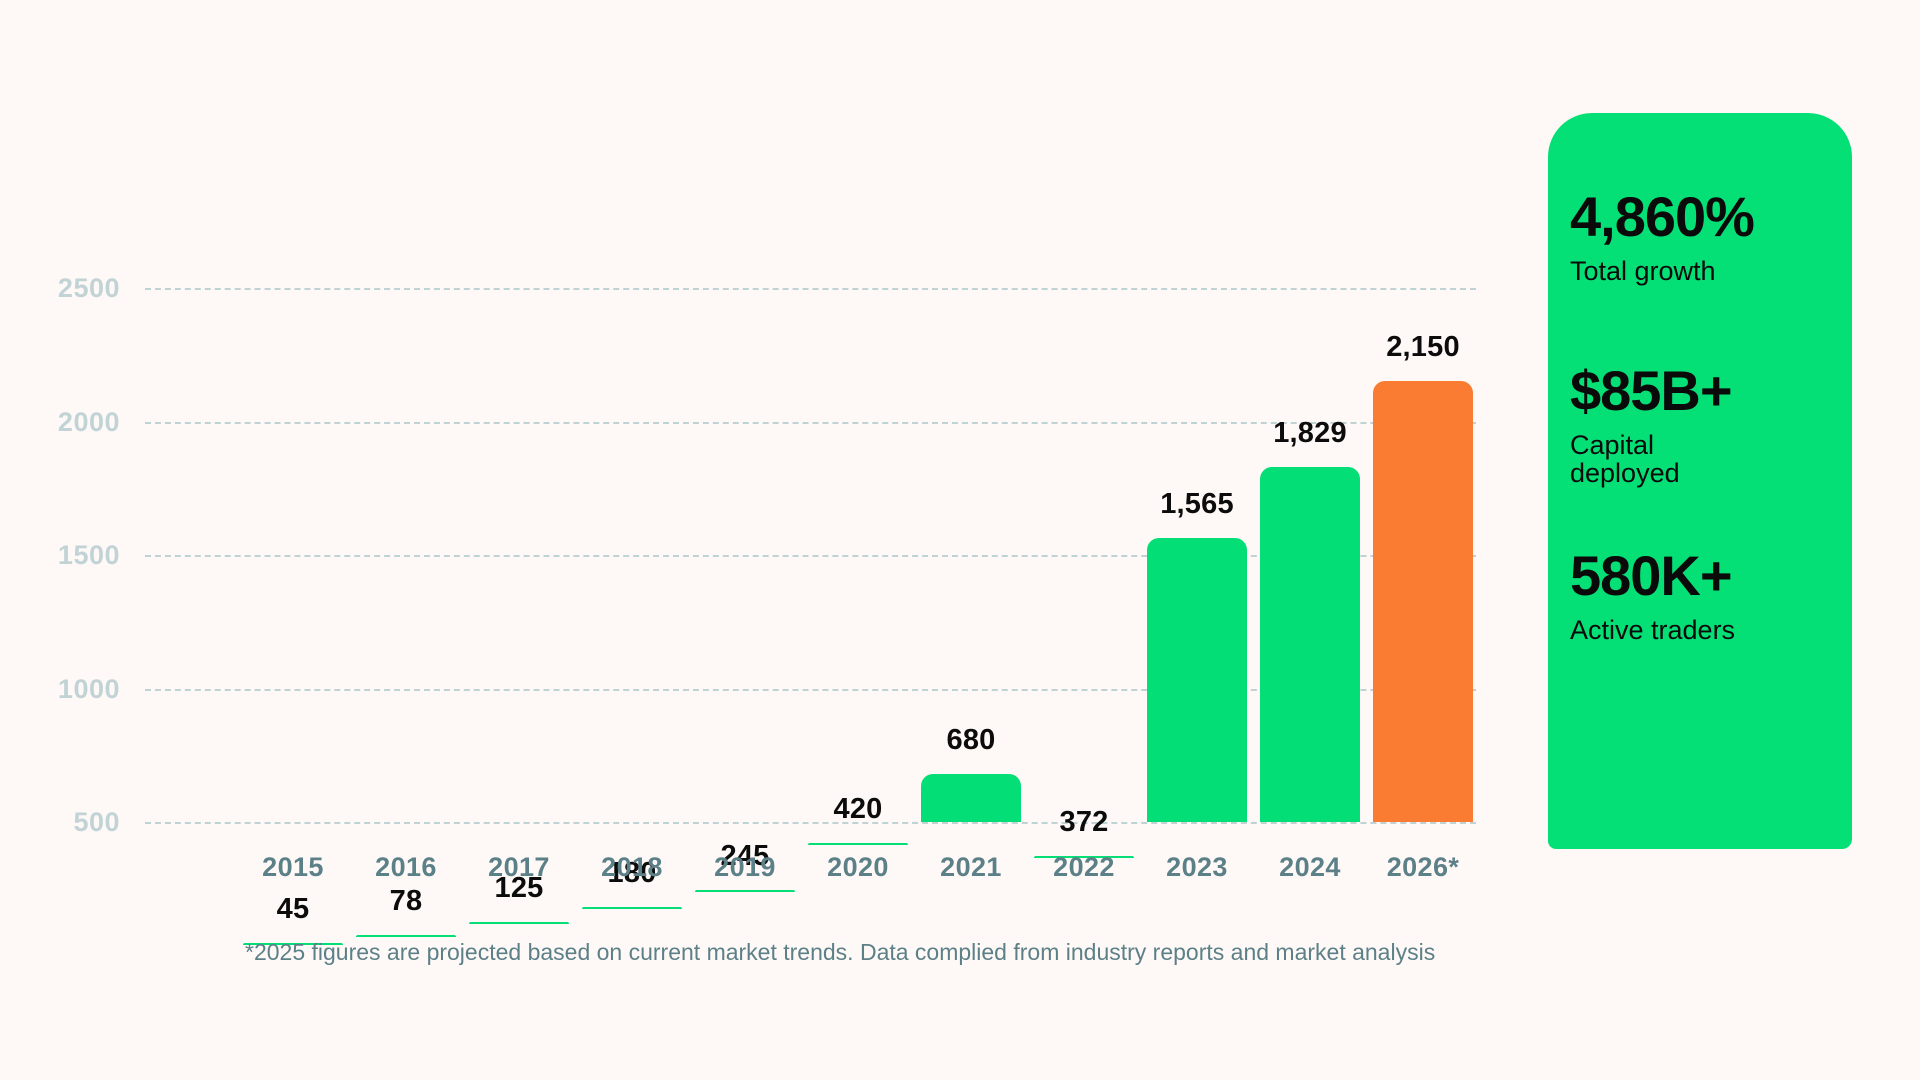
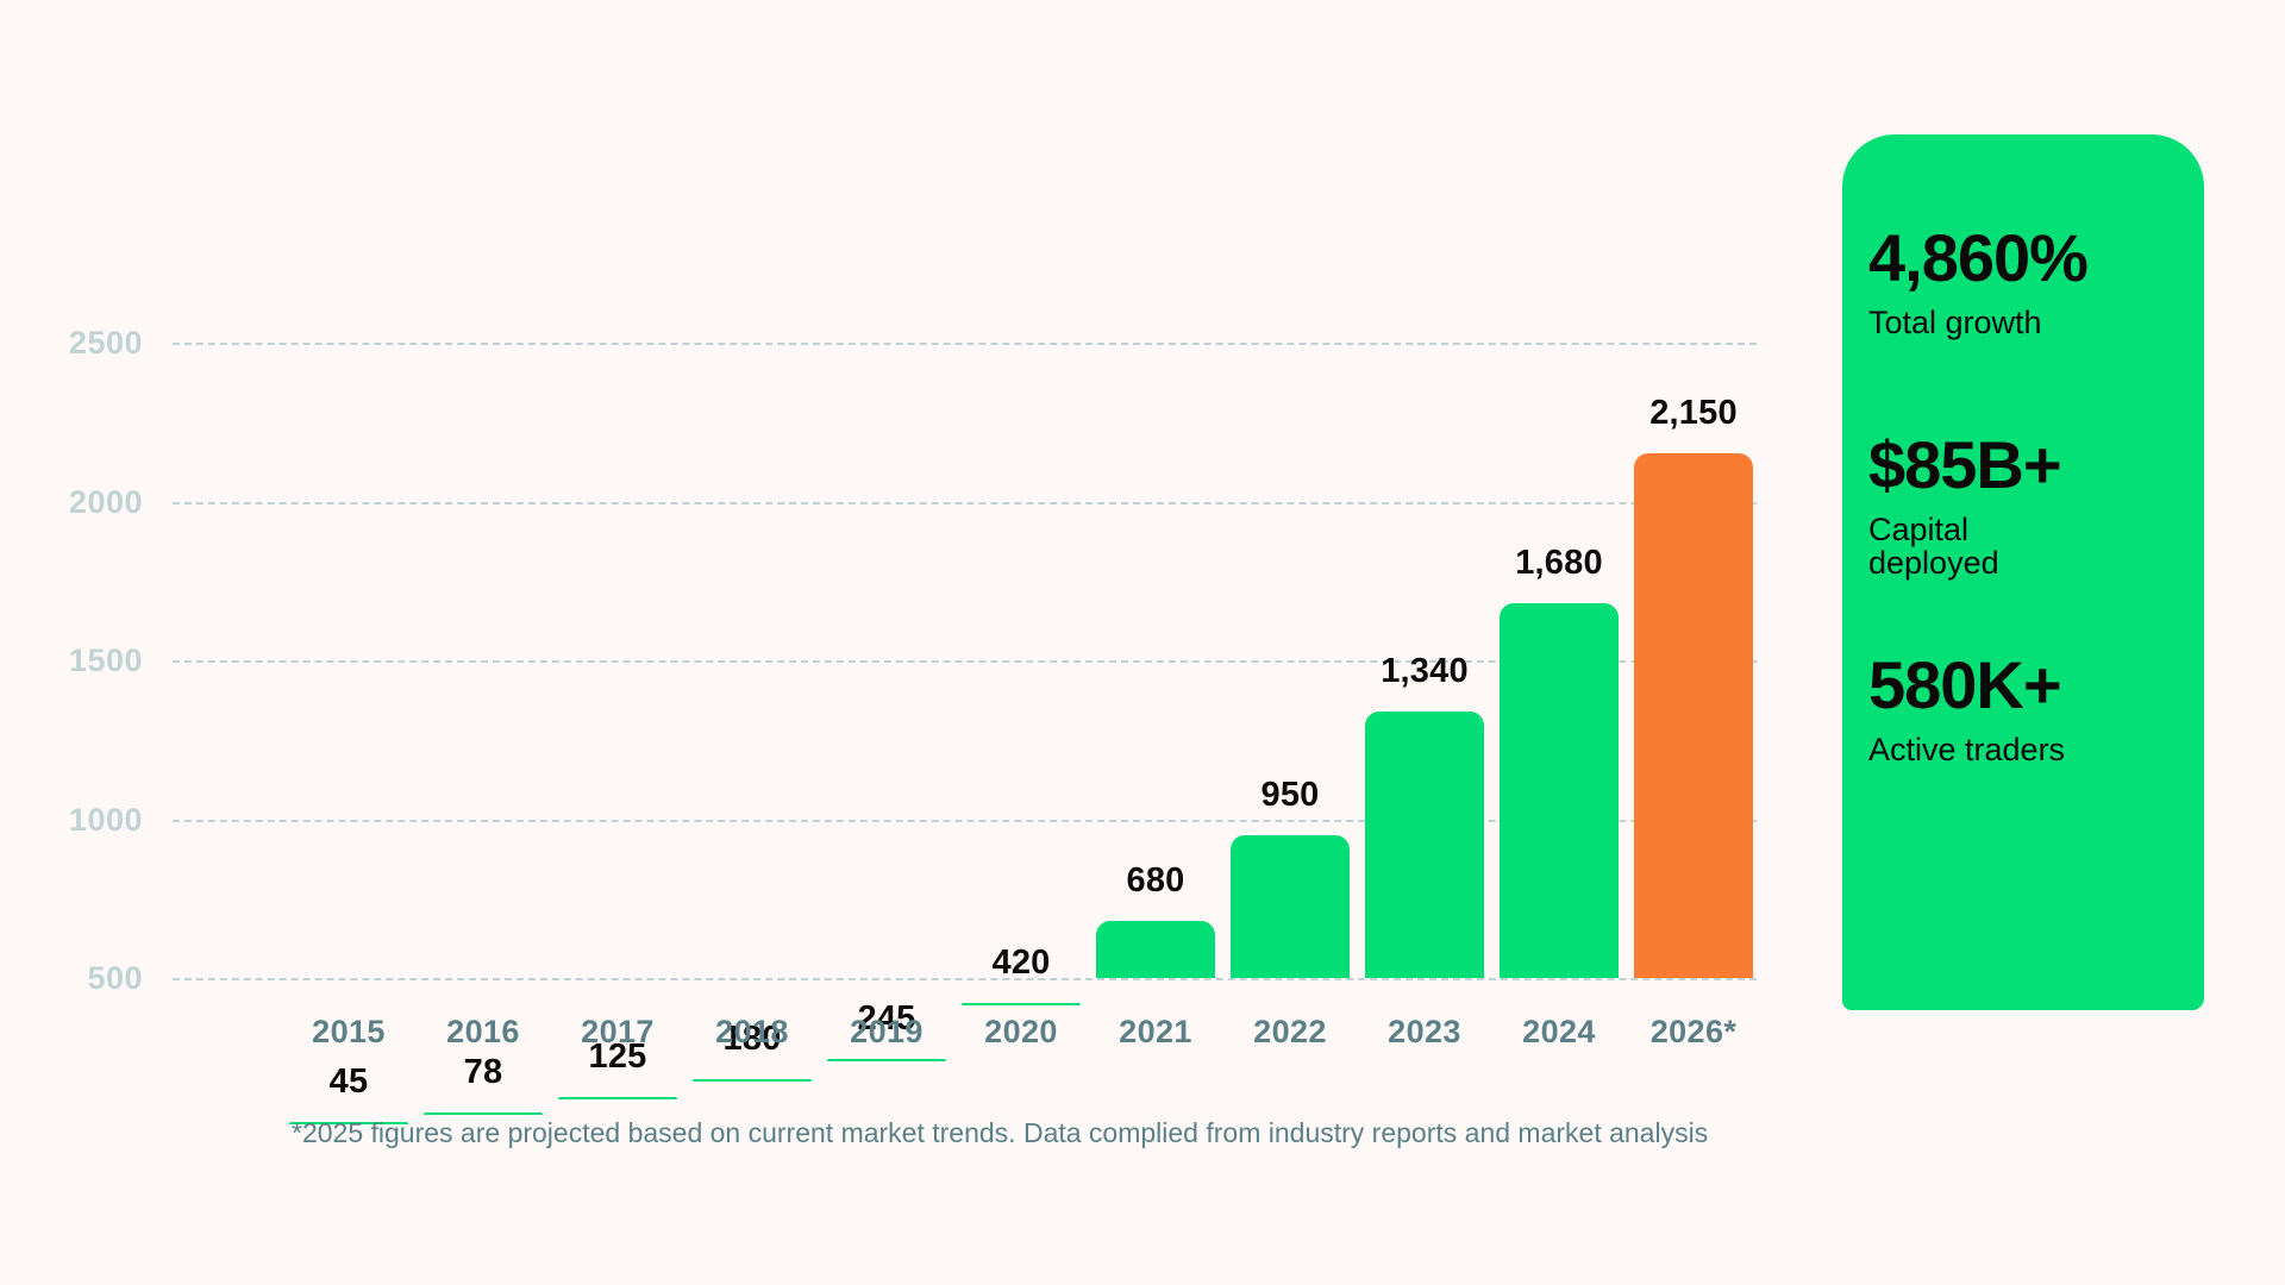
2022: 372 -> 950
2023: 1,565 -> 1,340
2024: 1,829 -> 1,680
